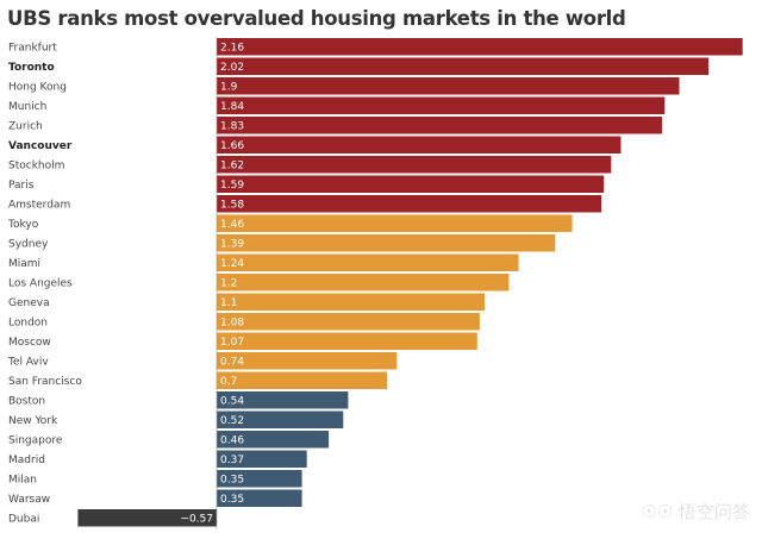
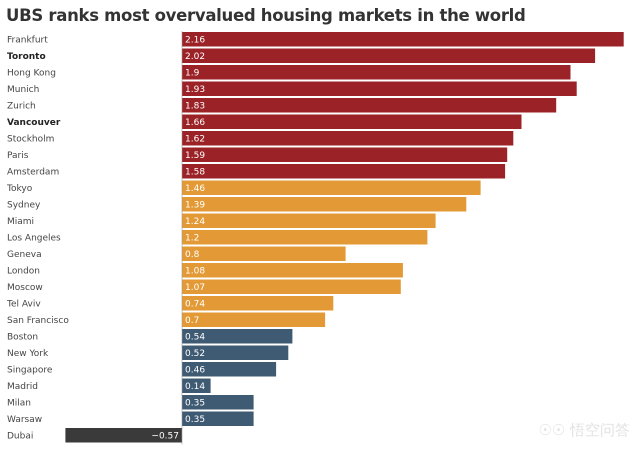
Munich: 1.84 -> 1.93
Geneva: 1.1 -> 0.8
Madrid: 0.37 -> 0.14
